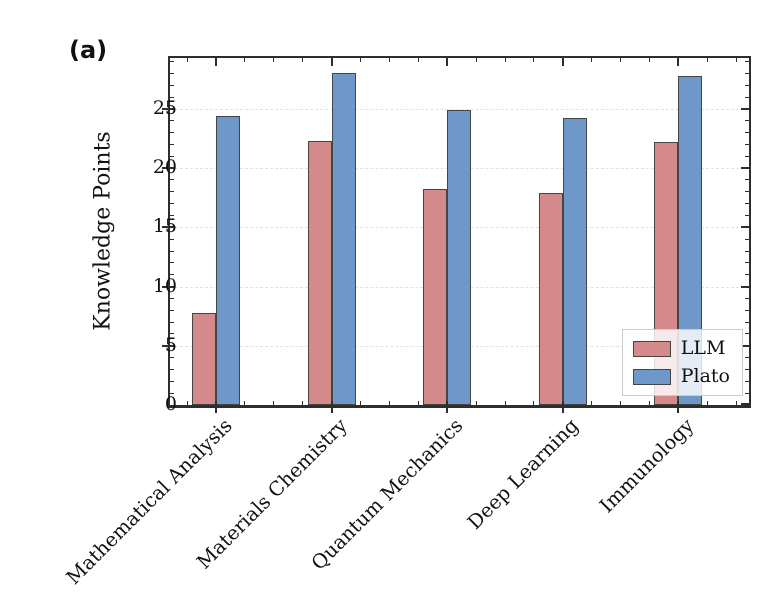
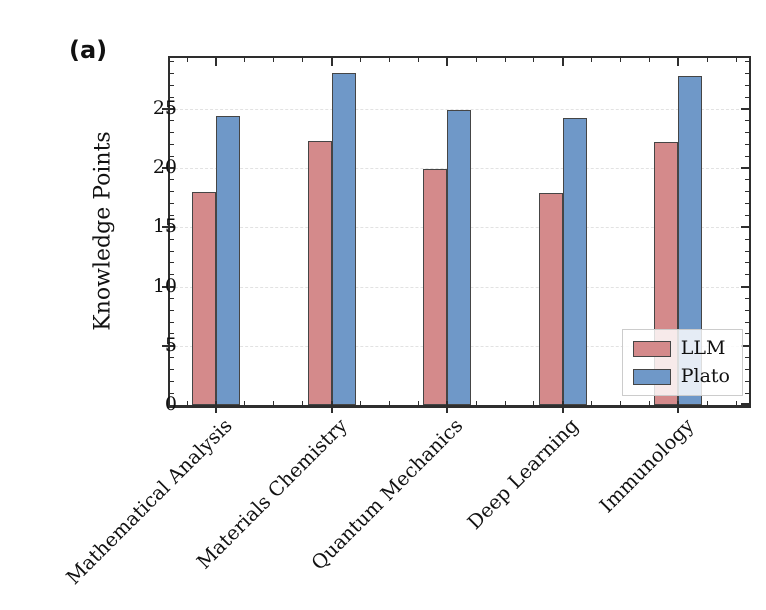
LLM/Mathematical Analysis: 7.8 -> 18.0
LLM/Quantum Mechanics: 18.2 -> 19.9
